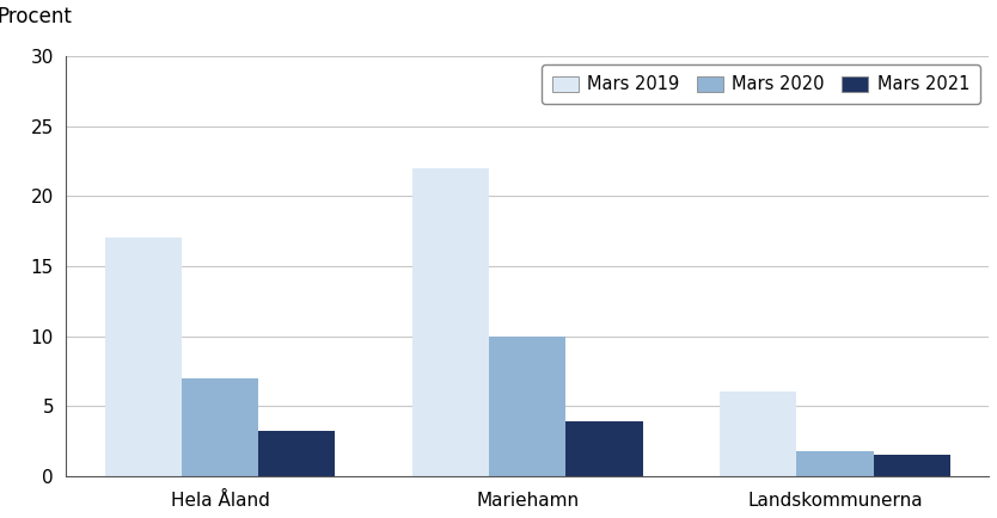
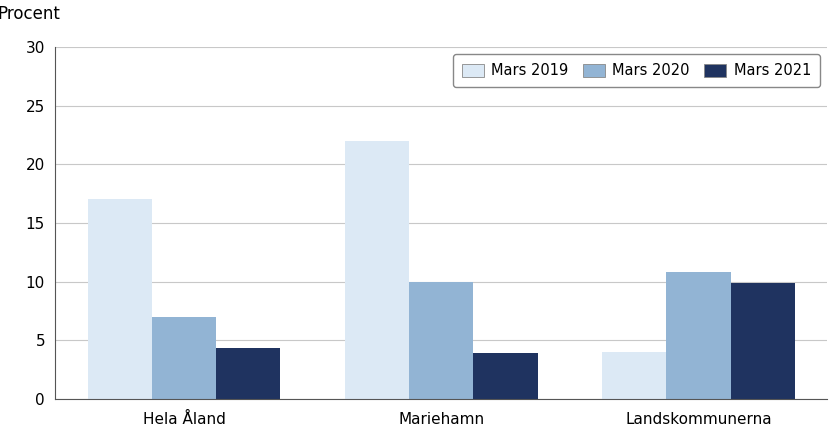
Mars 2021/Hela Åland: 3.2 -> 4.3
Mars 2019/Landskommunerna: 6 -> 4
Mars 2020/Landskommunerna: 1.8 -> 10.8
Mars 2021/Landskommunerna: 1.5 -> 9.9
